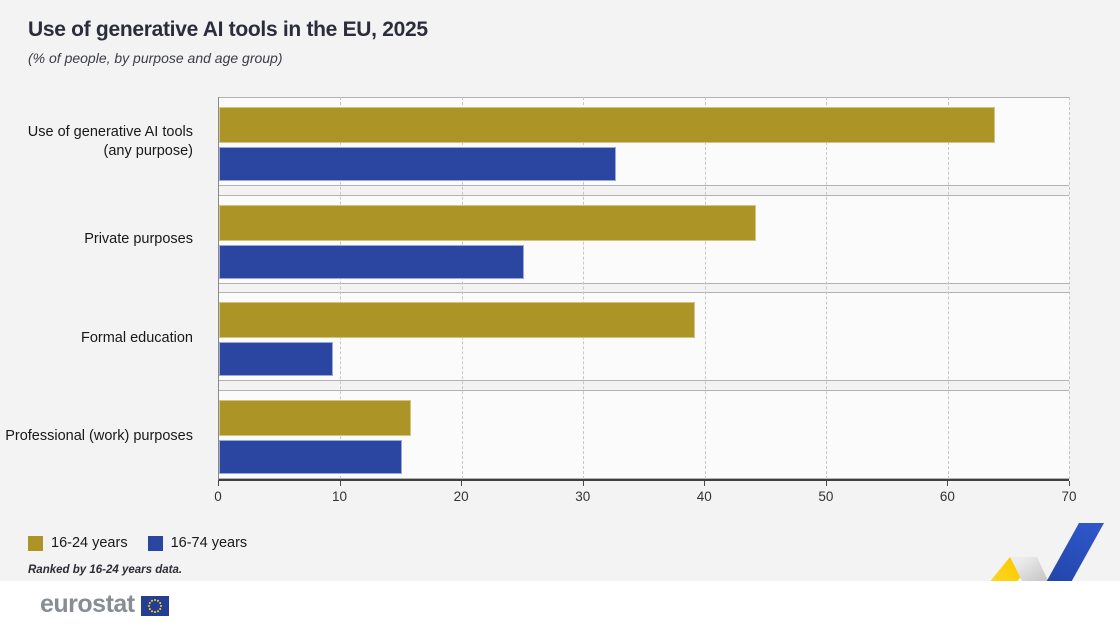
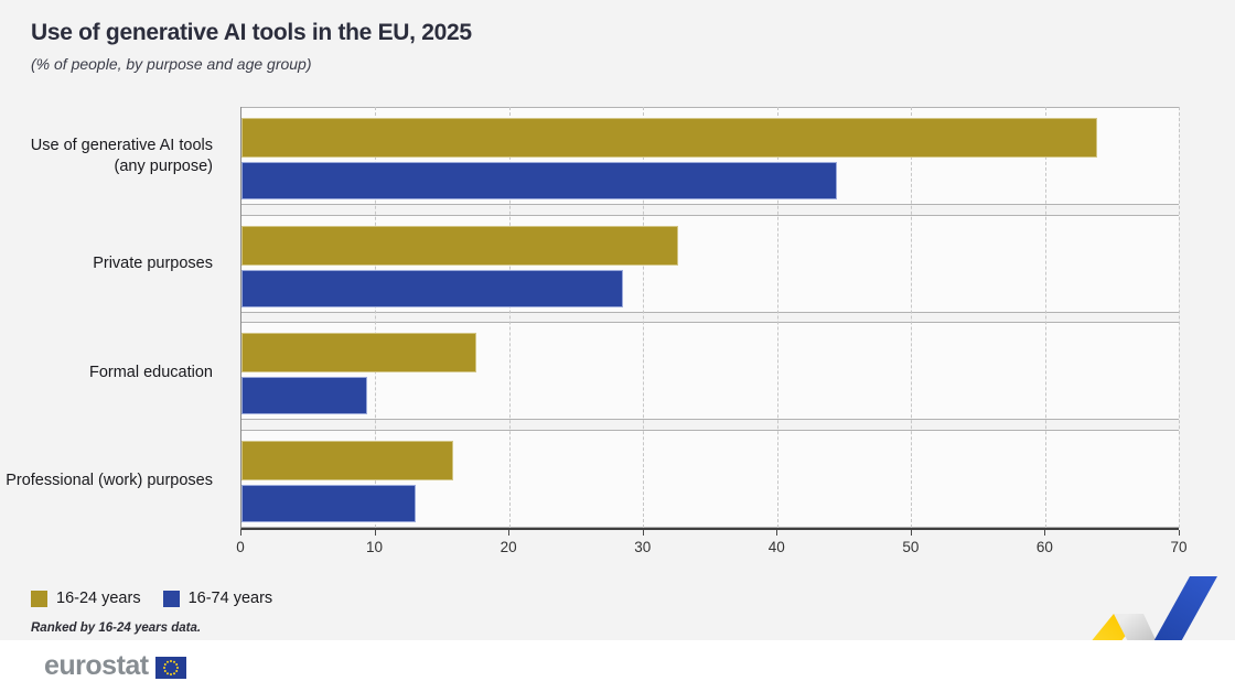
16-74 years/Use of generative AI tools (any purpose): 32.7 -> 44.5
16-24 years/Private purposes: 44.2 -> 32.6
16-74 years/Private purposes: 25.1 -> 28.5
16-24 years/Formal education: 39.2 -> 17.5
16-74 years/Professional (work) purposes: 15.1 -> 13.0
